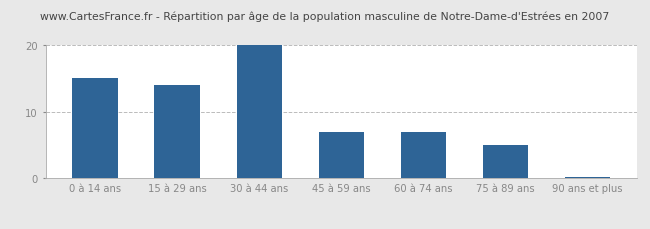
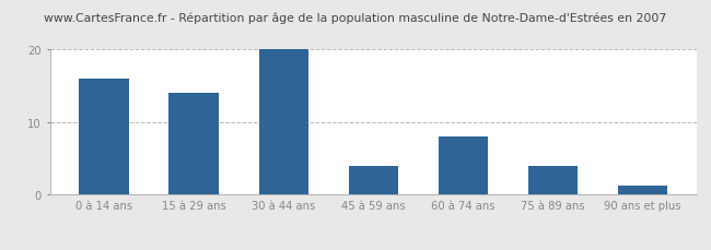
0 à 14 ans: 15.0 -> 16.0
45 à 59 ans: 7.0 -> 4.0
60 à 74 ans: 7.0 -> 8.0
75 à 89 ans: 5.0 -> 4.0
90 ans et plus: 0.2 -> 1.2
